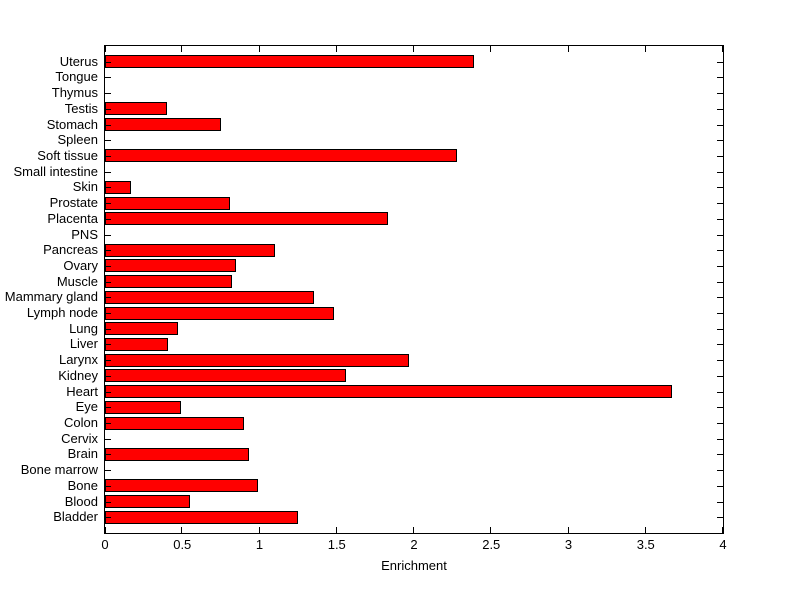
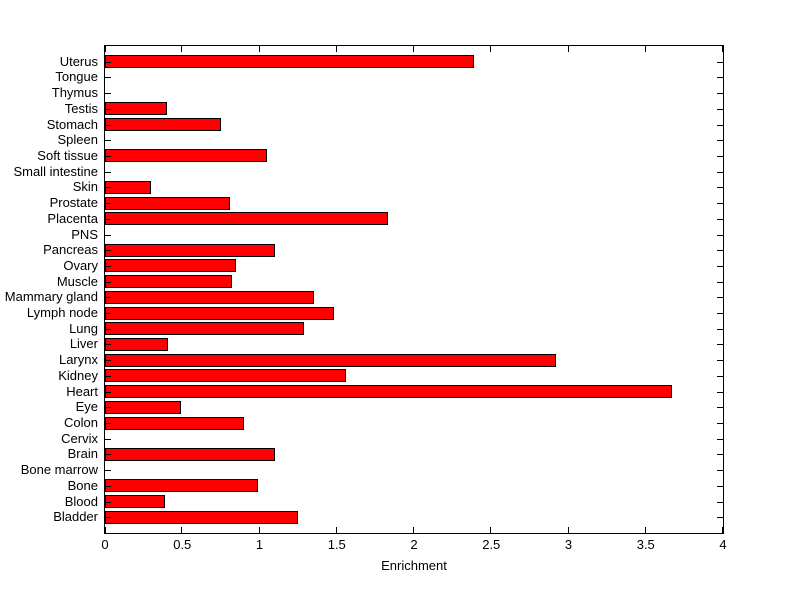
Soft tissue: 2.28 -> 1.05
Skin: 0.17 -> 0.30
Lung: 0.47 -> 1.29
Larynx: 1.97 -> 2.92
Brain: 0.93 -> 1.10
Blood: 0.55 -> 0.39
